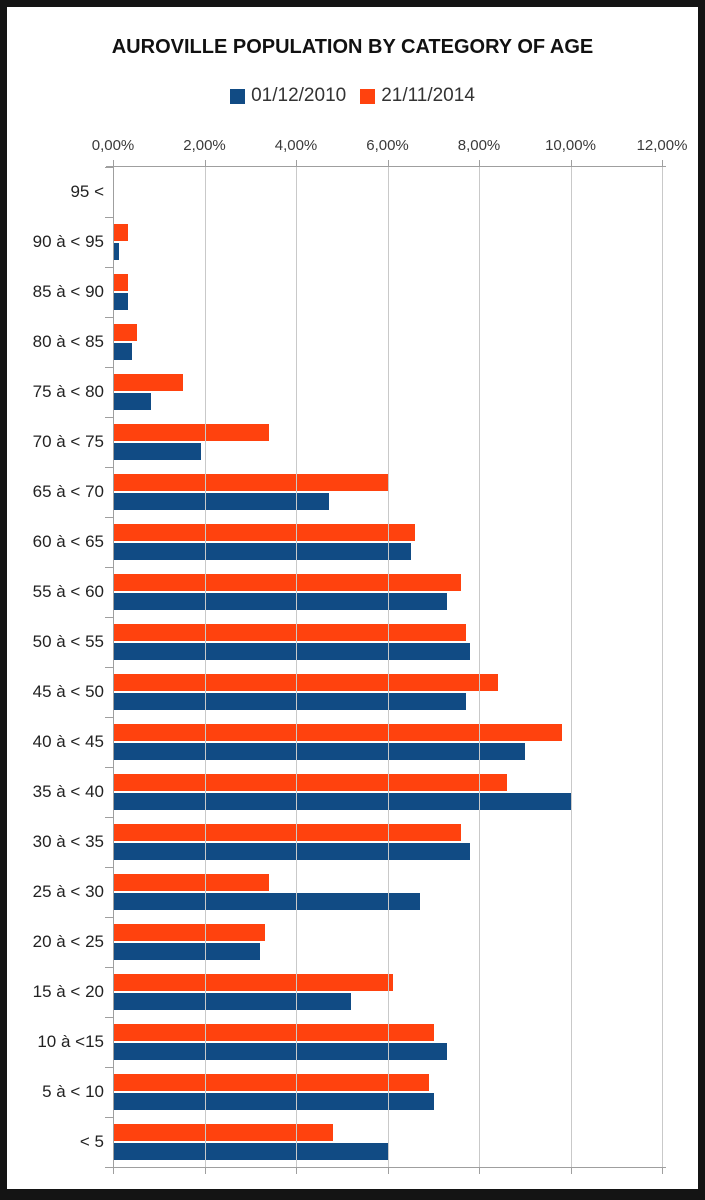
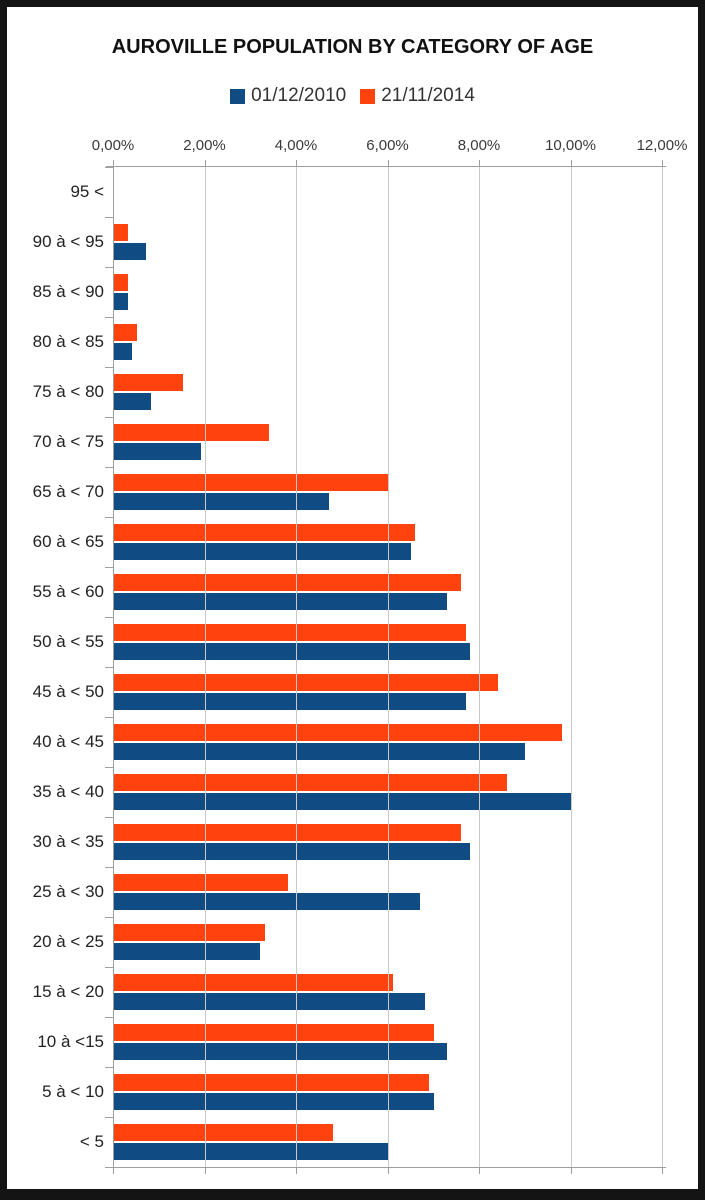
01/12/2010/90 à < 95: 0,1% -> 0,7%
21/11/2014/25 à < 30: 3,4% -> 3,8%
01/12/2010/15 à < 20: 5,2% -> 6,8%
